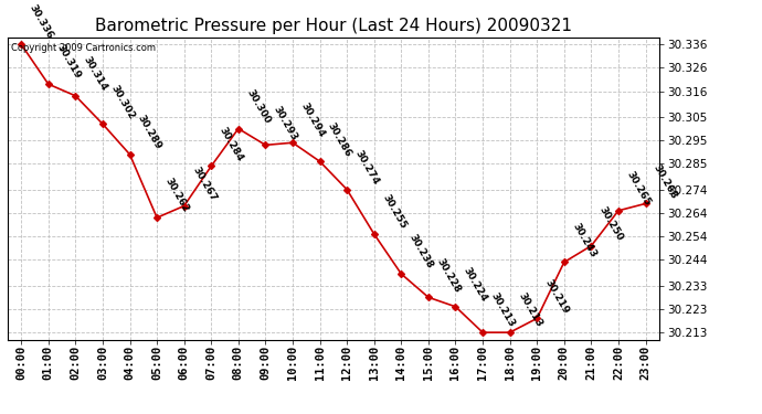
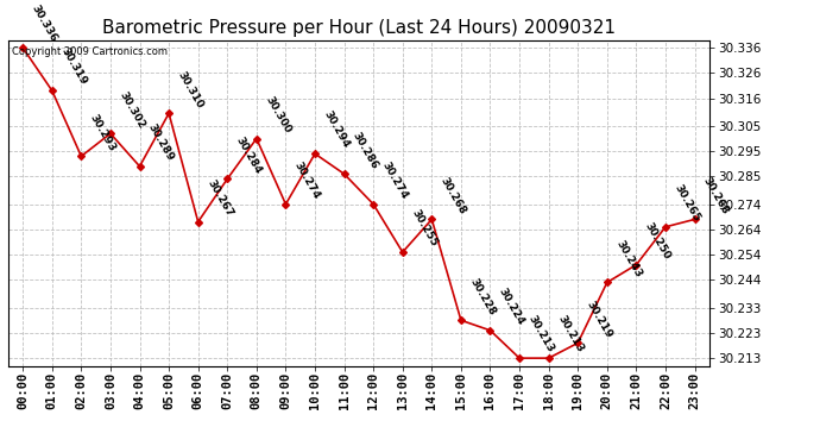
02:00: 30.314 -> 30.293
05:00: 30.262 -> 30.310
09:00: 30.293 -> 30.274
14:00: 30.238 -> 30.268
